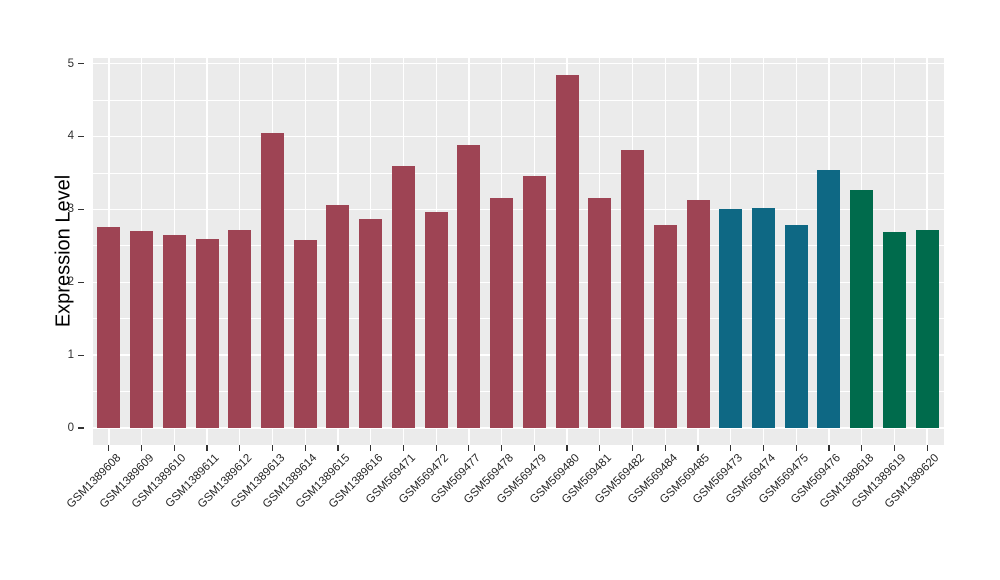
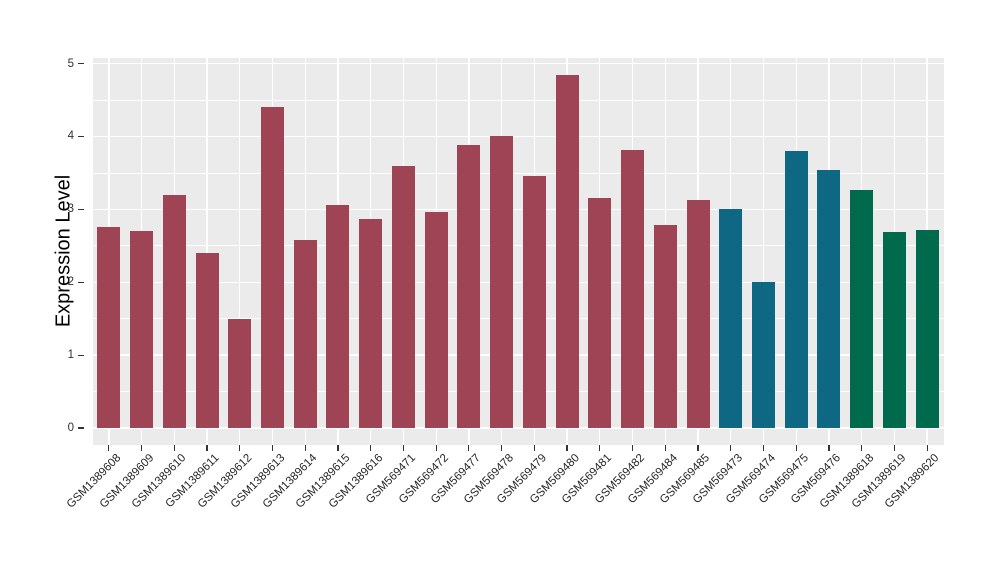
GSM1389610: 2.6 -> 3.2
GSM1389611: 2.6 -> 2.4
GSM1389612: 2.7 -> 1.5
GSM1389613: 4.0 -> 4.4
GSM569478: 3.2 -> 4.0
GSM569474: 3.0 -> 2.0
GSM569475: 2.8 -> 3.8
